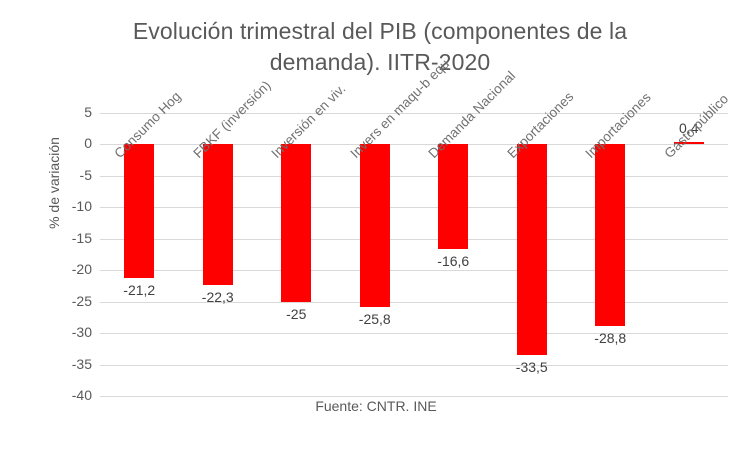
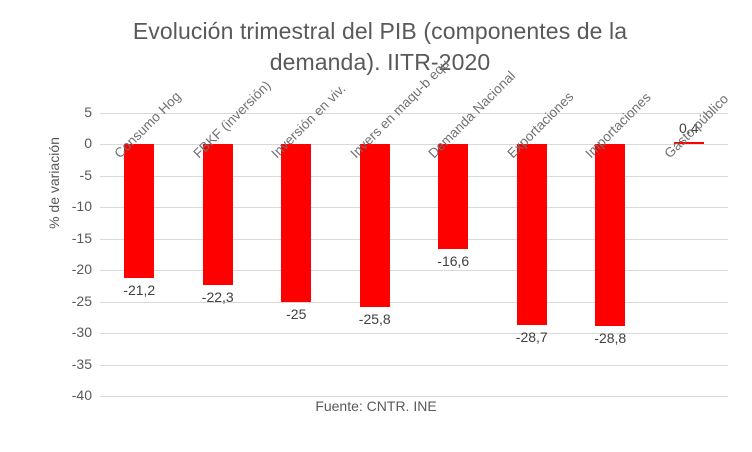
Exportaciones: -33,5 -> -28,7
